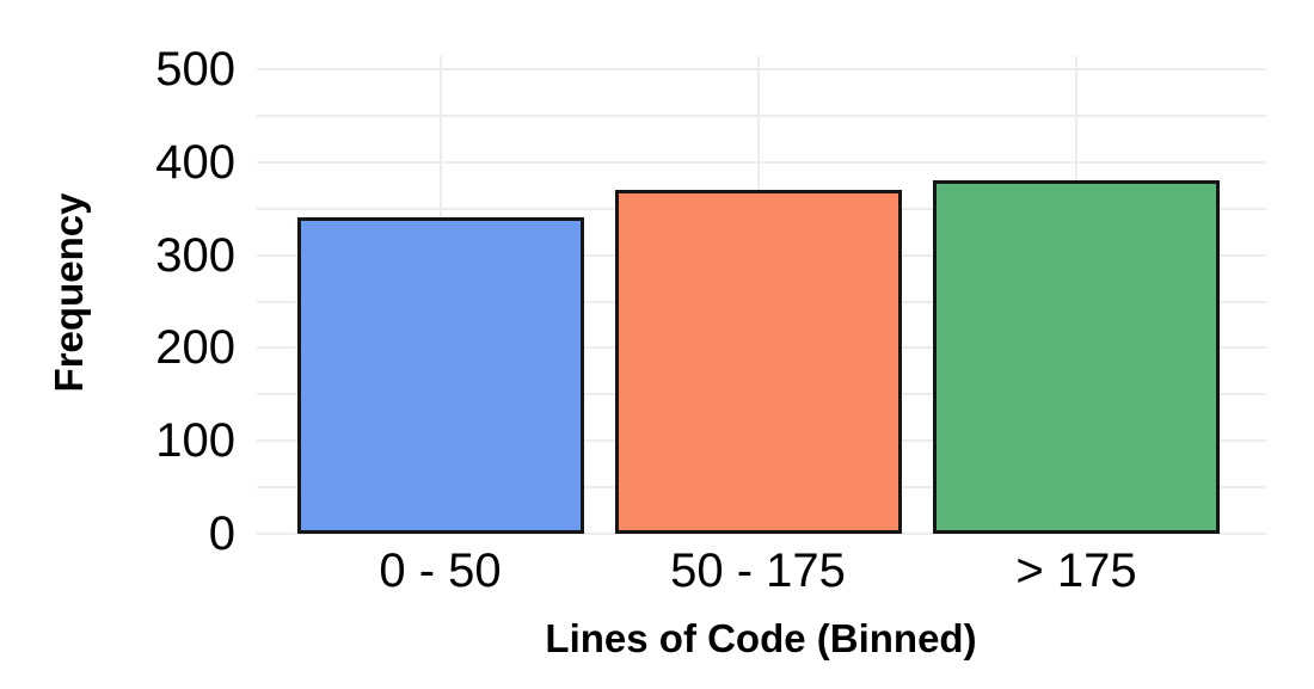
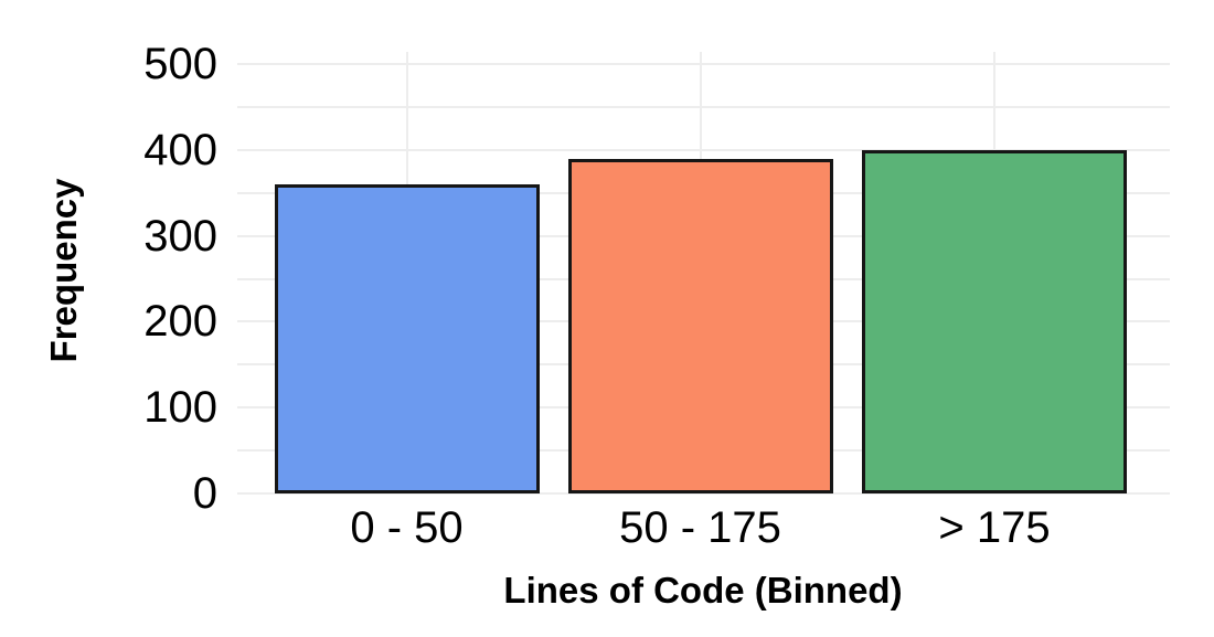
0 - 50: 340 -> 360
50 - 175: 370 -> 390
> 175: 380 -> 400
